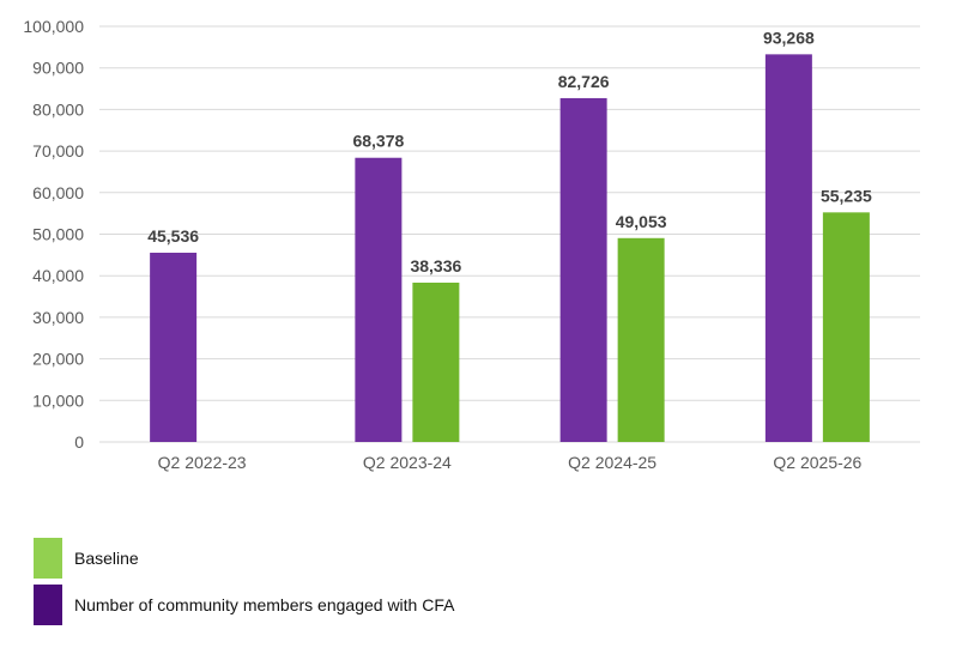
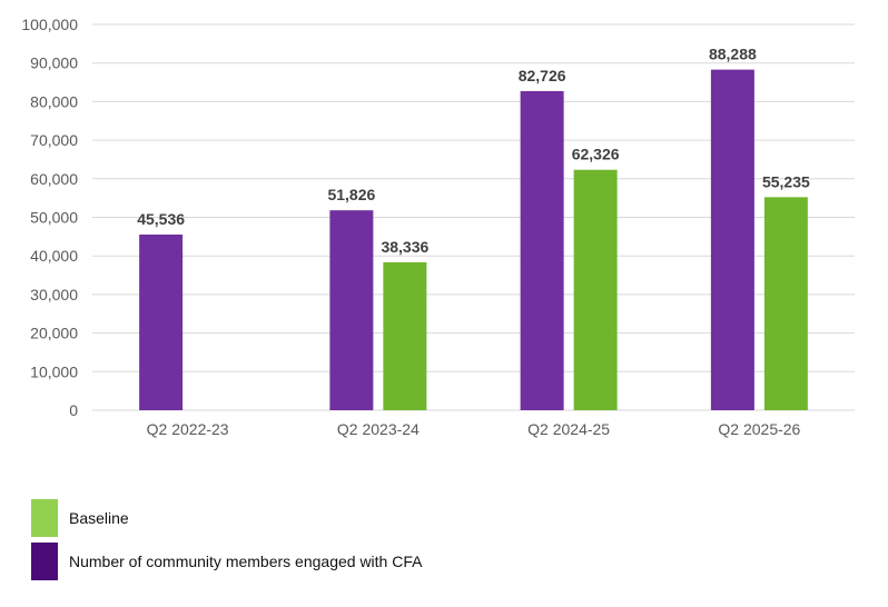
Number of community members engaged with CFA/Q2 2023-24: 68,378 -> 51,826
Baseline/Q2 2024-25: 49,053 -> 62,326
Number of community members engaged with CFA/Q2 2025-26: 93,268 -> 88,288
